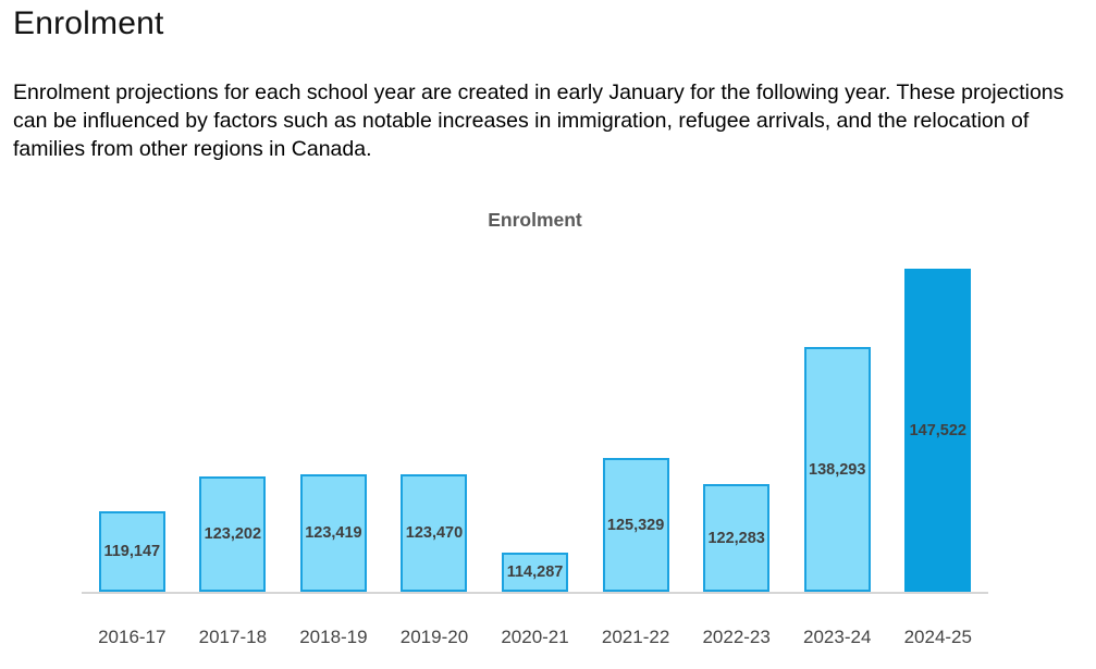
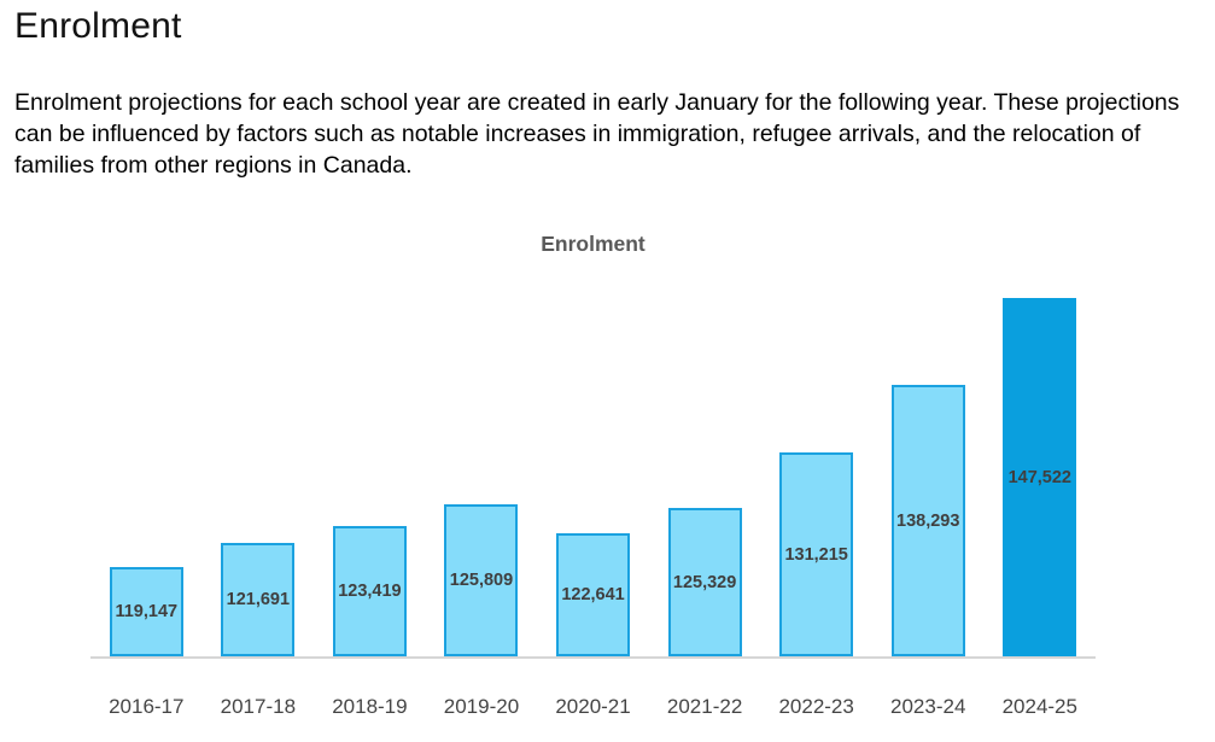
2017-18: 123,202 -> 121,691
2019-20: 123,470 -> 125,809
2020-21: 114,287 -> 122,641
2022-23: 122,283 -> 131,215
